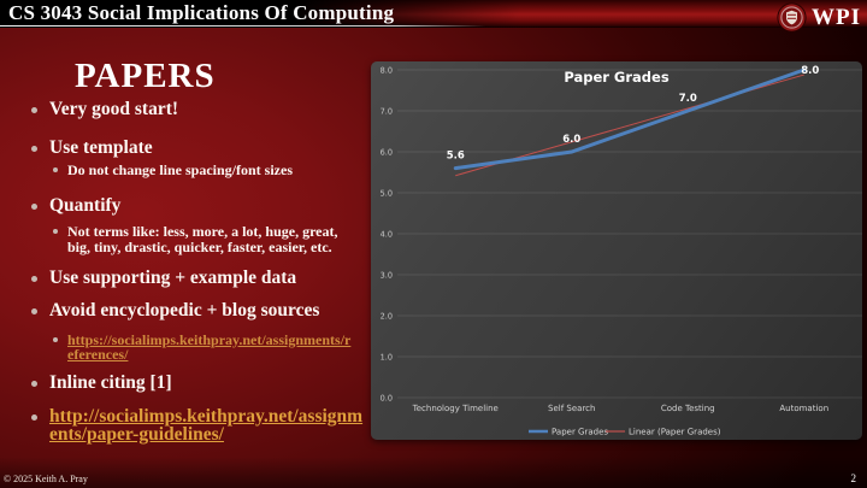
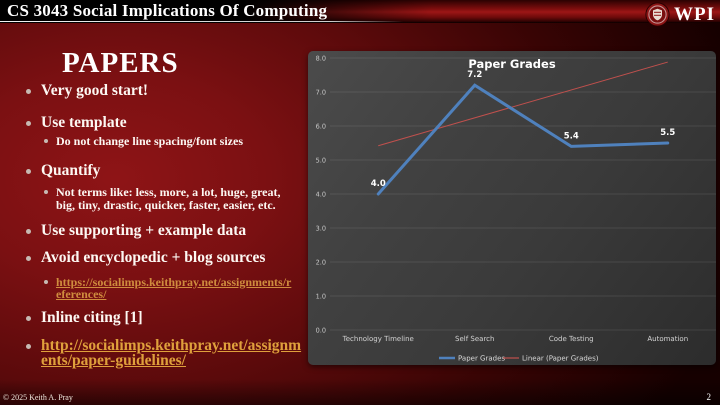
Paper Grades/Technology Timeline: 5.6 -> 4.0
Paper Grades/Self Search: 6.0 -> 7.2
Linear (Paper Grades)/Self Search: 6.2 -> 6.0
Paper Grades/Code Testing: 7.0 -> 5.4
Linear (Paper Grades)/Code Testing: 7.1 -> 6.1
Paper Grades/Automation: 8.0 -> 5.5
